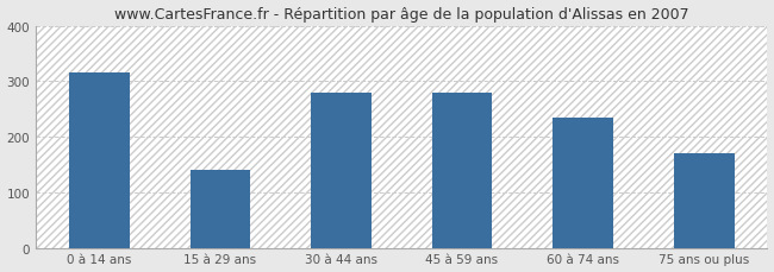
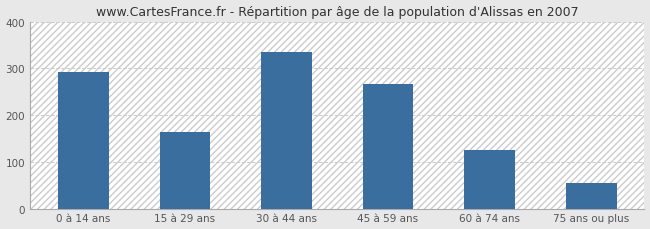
0 à 14 ans: 315 -> 293
15 à 29 ans: 140 -> 163
30 à 44 ans: 280 -> 335
45 à 59 ans: 280 -> 267
60 à 74 ans: 235 -> 125
75 ans ou plus: 170 -> 55
